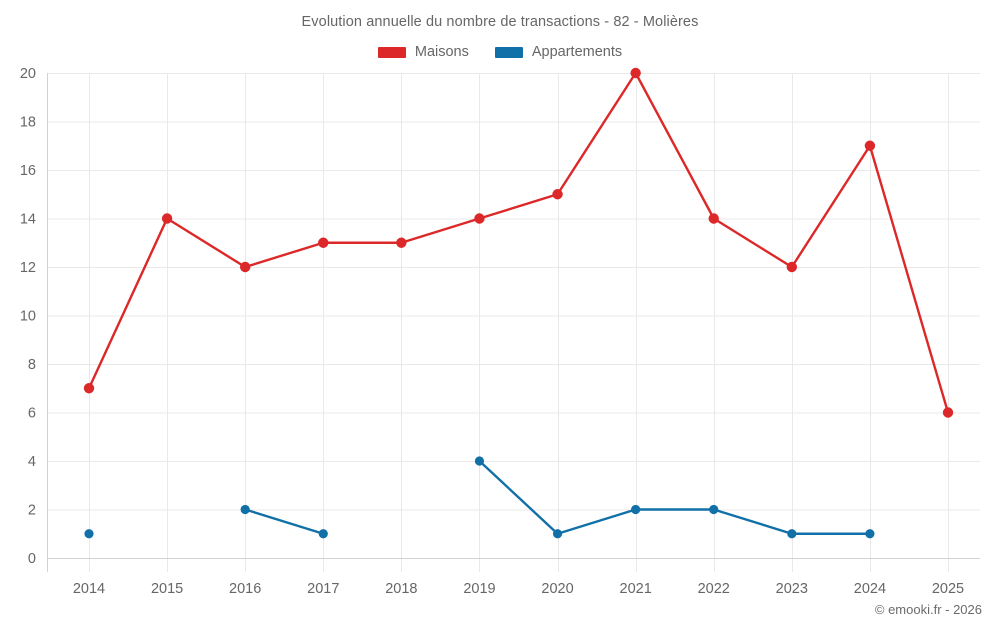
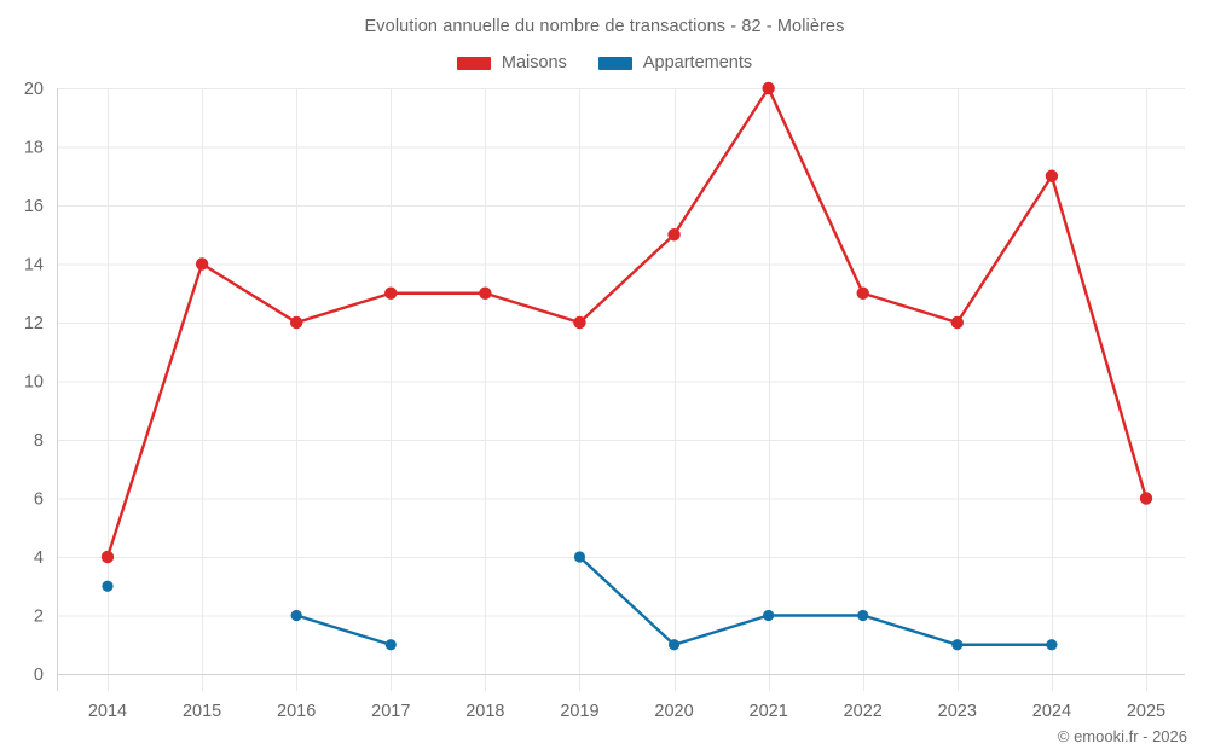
Maisons/2014: 7 -> 4
Appartements/2014: 1 -> 3
Maisons/2019: 14 -> 12
Maisons/2022: 14 -> 13
